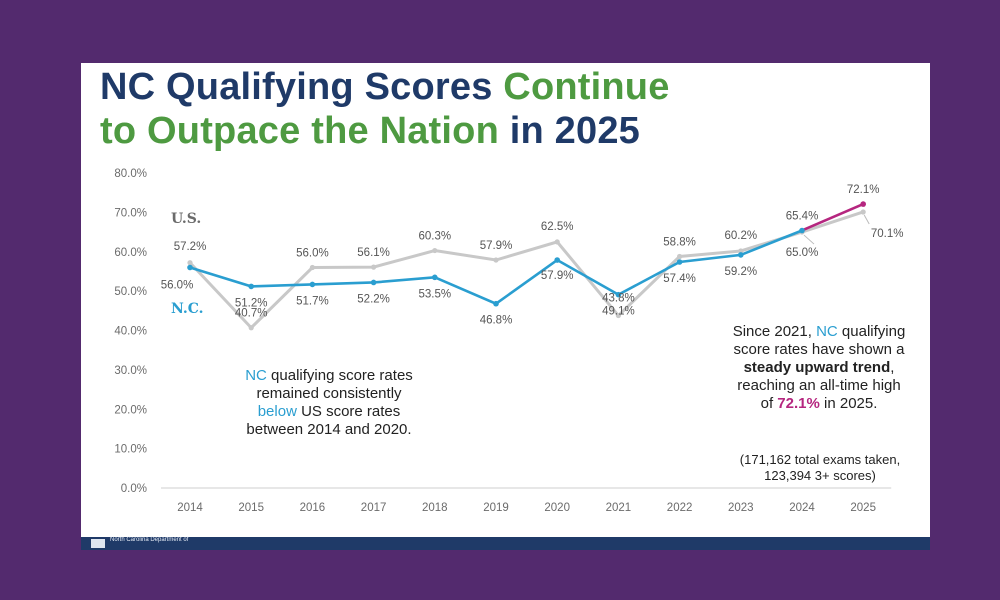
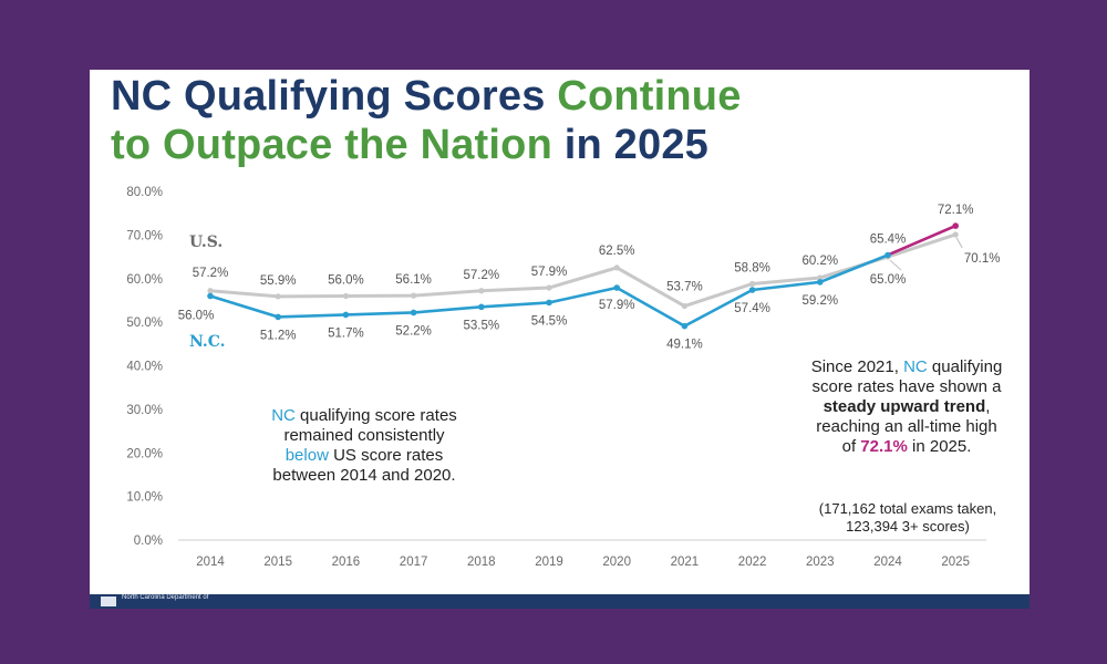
U.S./2015: 40.7% -> 55.9%
U.S./2018: 60.3% -> 57.2%
N.C./2019: 46.8% -> 54.5%
U.S./2021: 43.8% -> 53.7%
